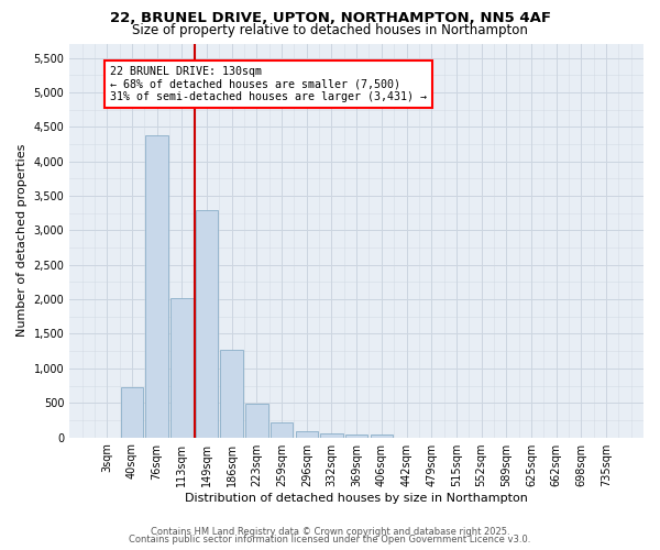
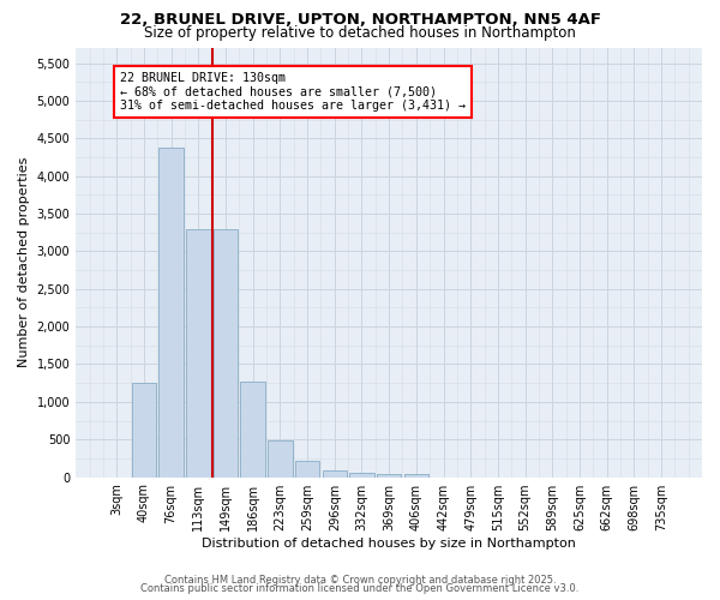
40sqm: 720 -> 1,250
113sqm: 2,020 -> 3,300
